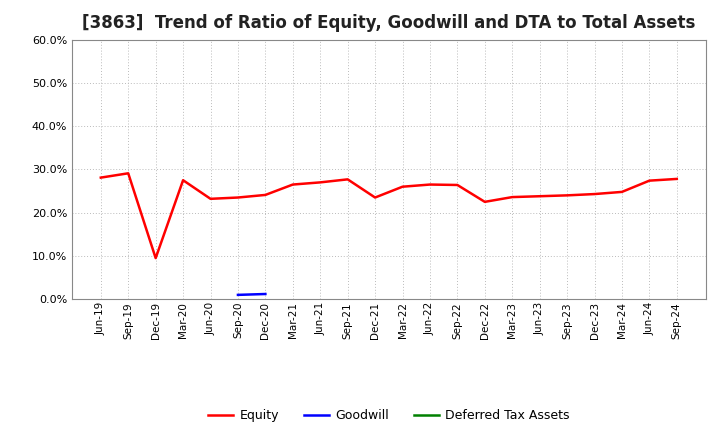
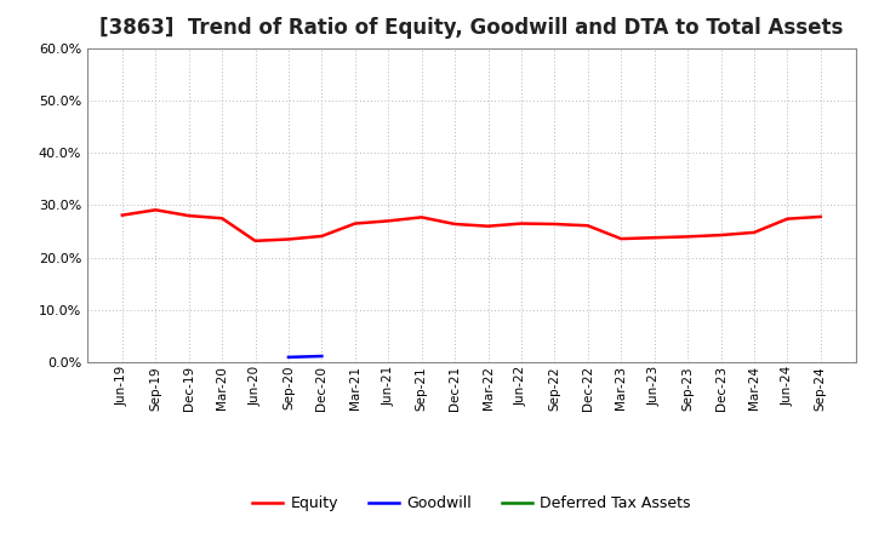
Equity/Dec-19: 9.5% -> 28.0%
Equity/Dec-21: 23.5% -> 26.4%
Equity/Dec-22: 22.5% -> 26.1%
